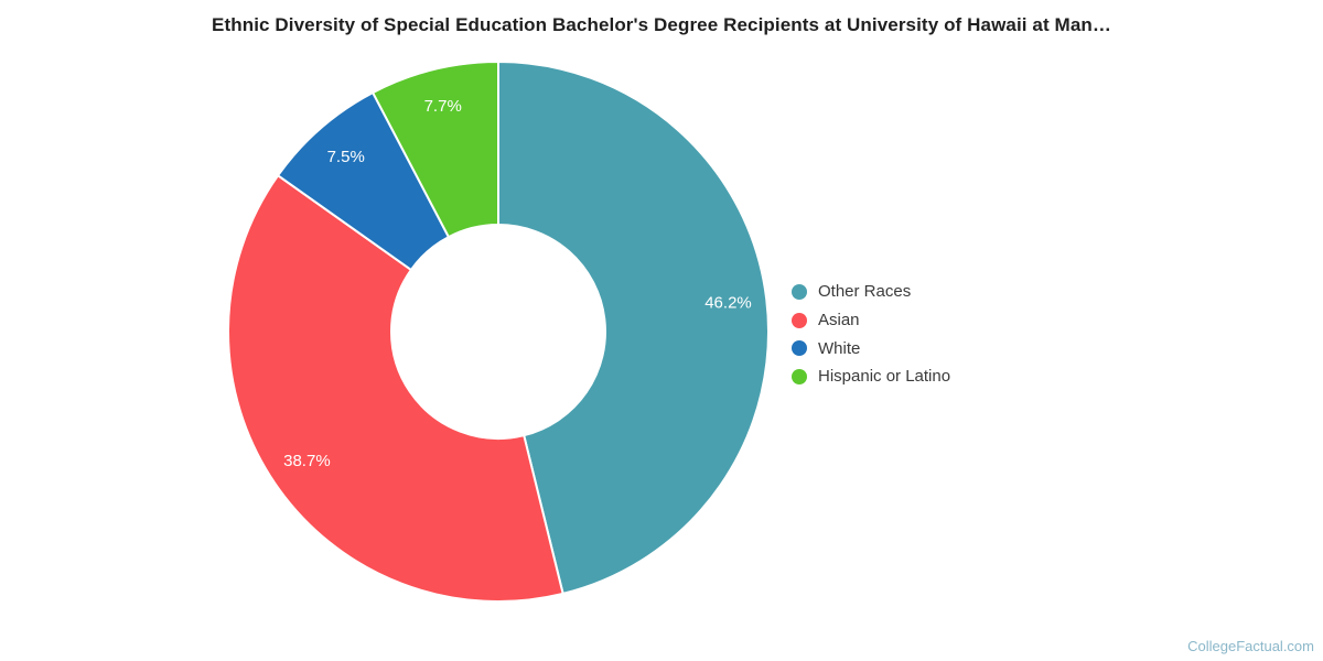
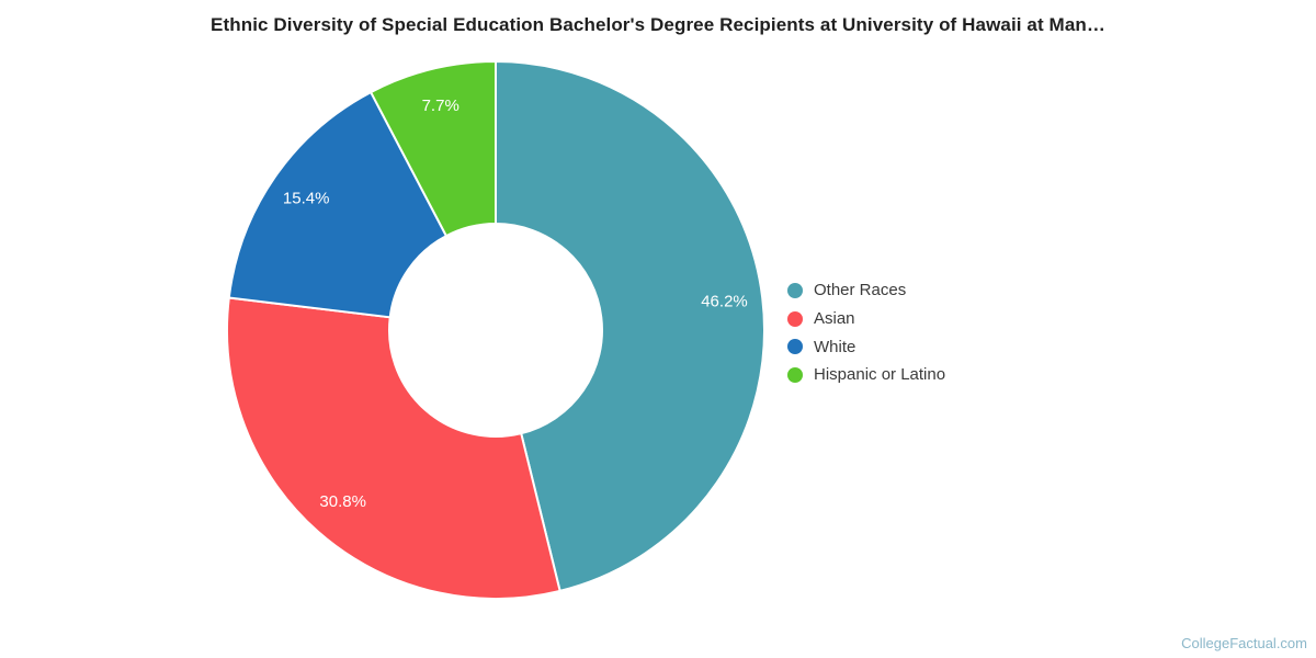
Asian: 38.7% -> 30.8%
White: 7.5% -> 15.4%
